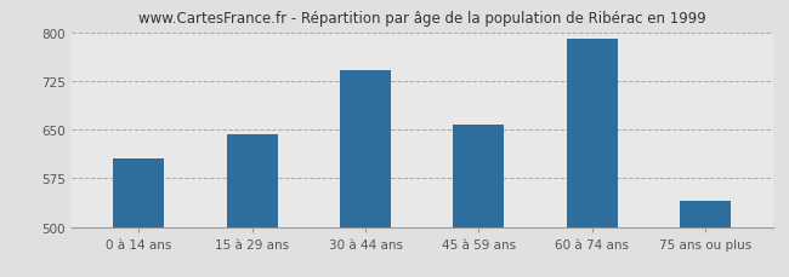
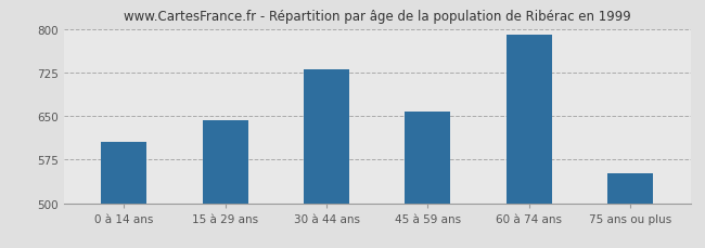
30 à 44 ans: 742 -> 730
75 ans ou plus: 540 -> 551
